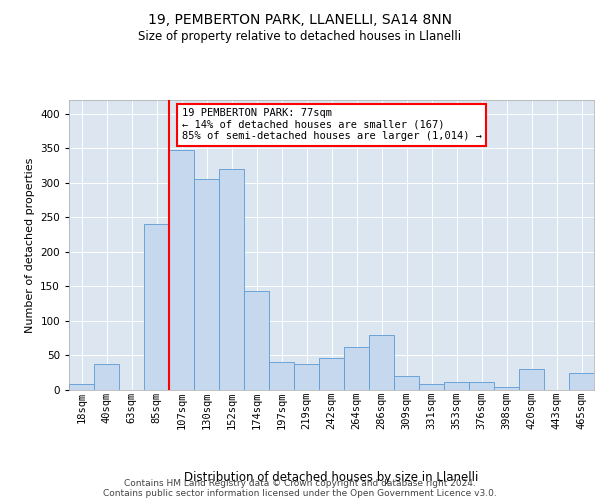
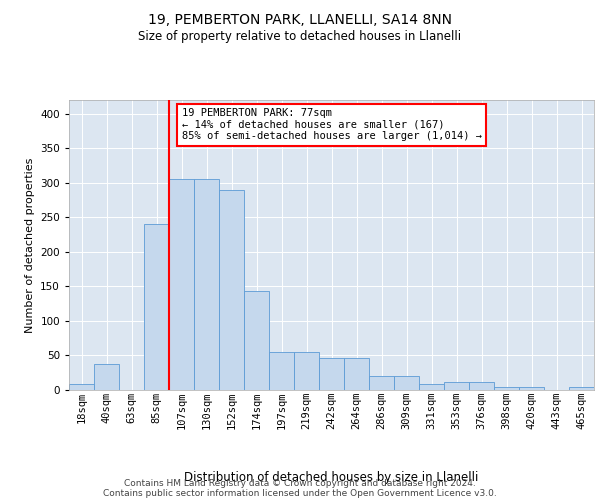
107sqm: 348 -> 305
152sqm: 320 -> 290
197sqm: 40 -> 55
219sqm: 38 -> 55
264sqm: 62 -> 46
286sqm: 80 -> 20
420sqm: 30 -> 4
465sqm: 24 -> 4
